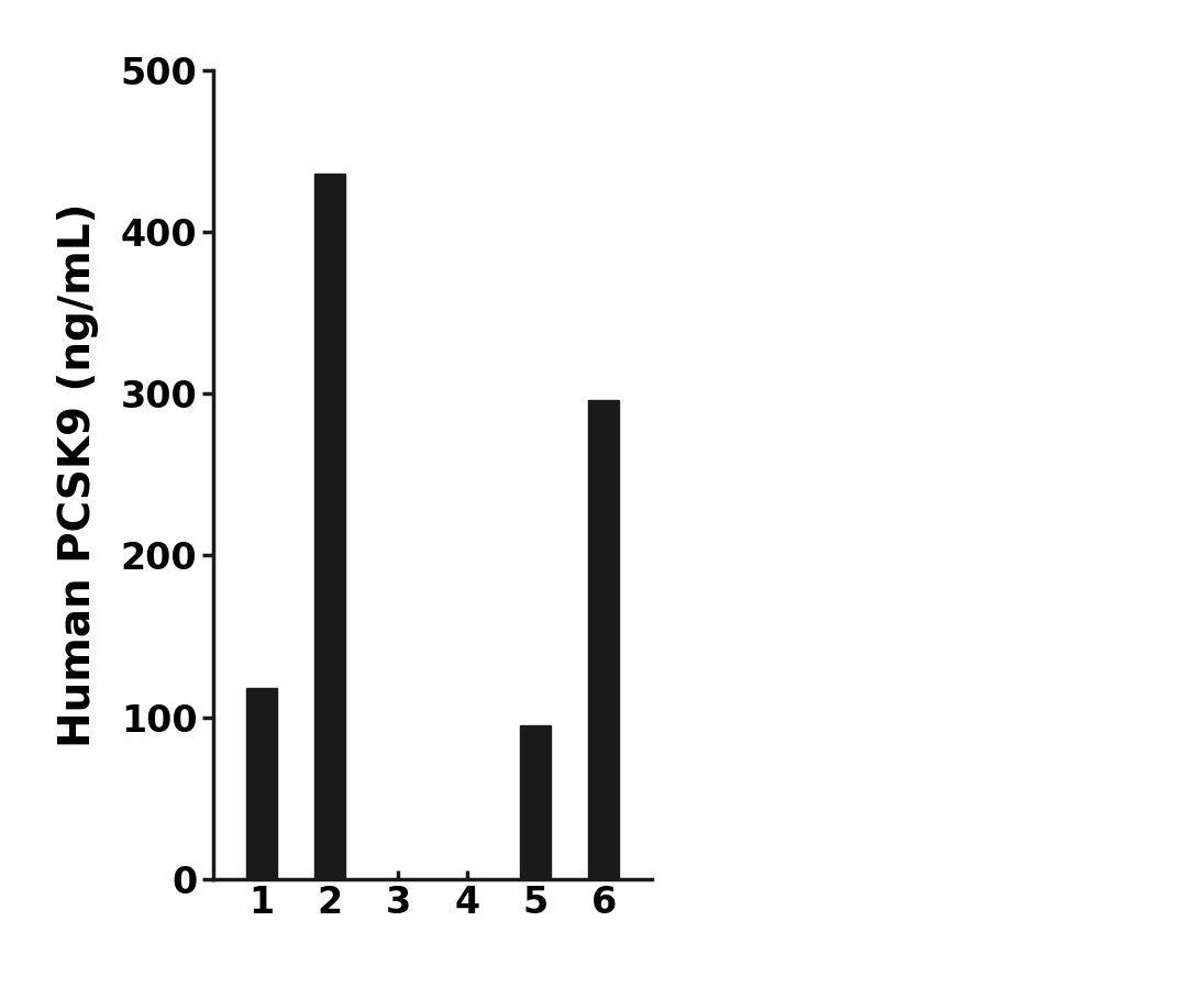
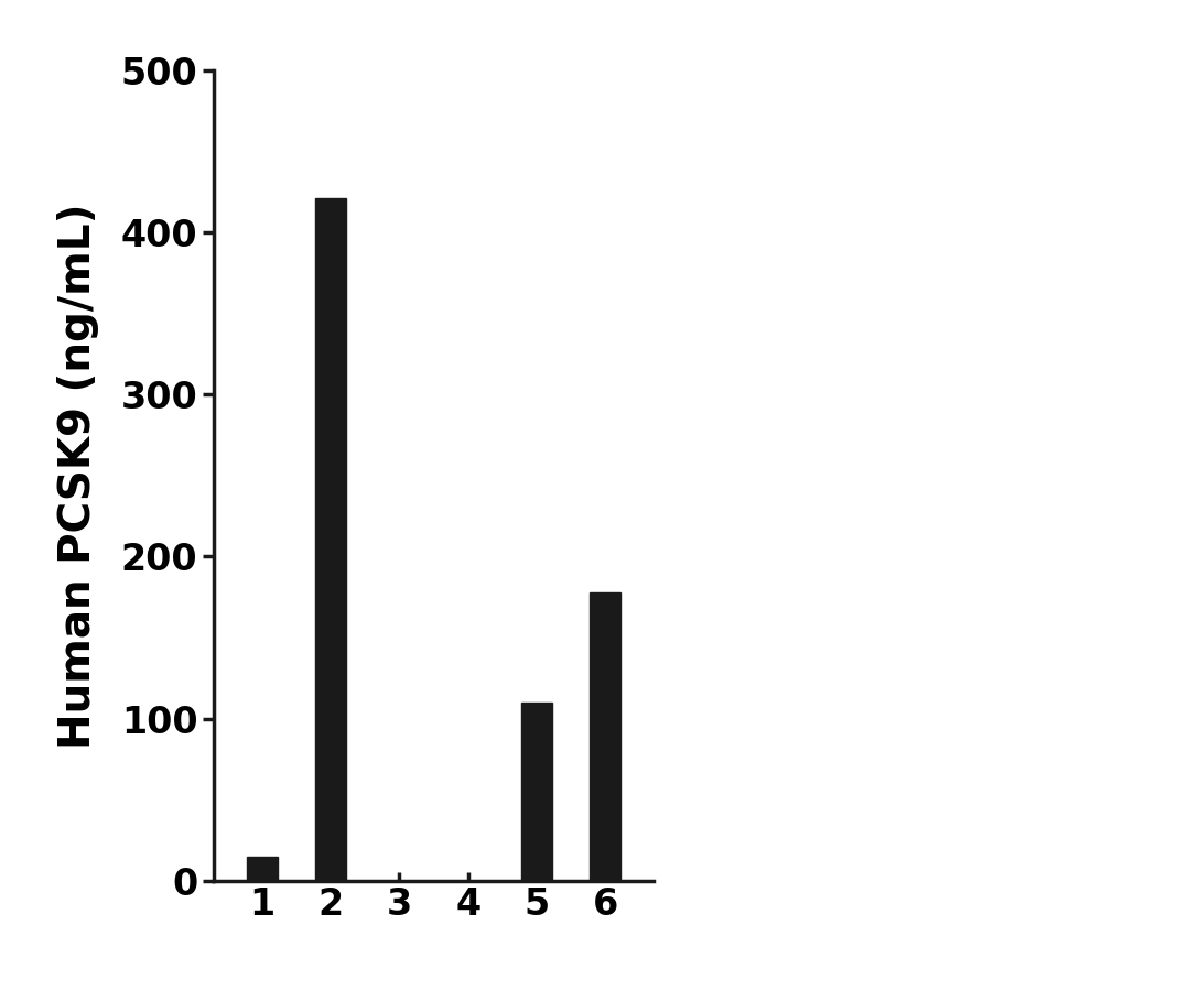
1: 118 -> 15
2: 436 -> 421
5: 95 -> 110
6: 296 -> 178
